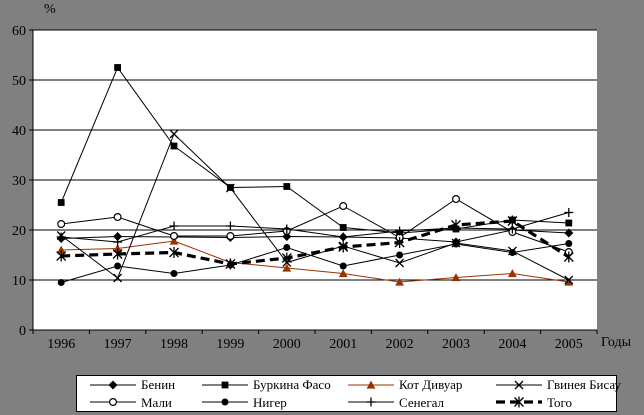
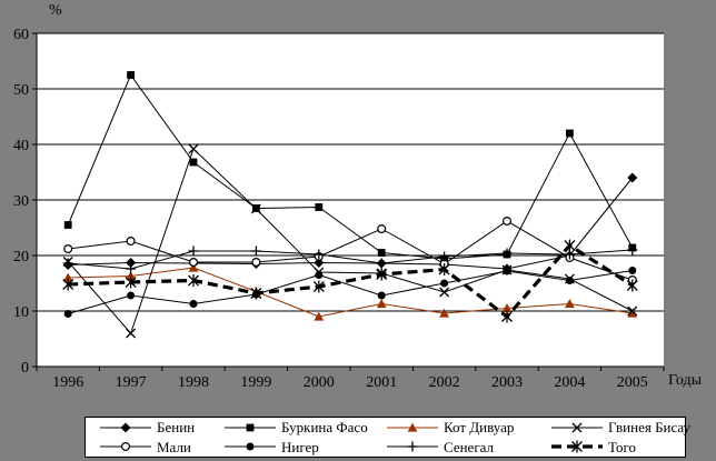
Гвинея Бисау/1997: 10 -> 6
Кот Дивуар/2000: 12 -> 9
Гвинея Бисау/2000: 14 -> 17
Того/2003: 21 -> 9
Буркина Фасо/2004: 22 -> 42
Бенин/2005: 19 -> 34
Сенегал/2005: 24 -> 21
